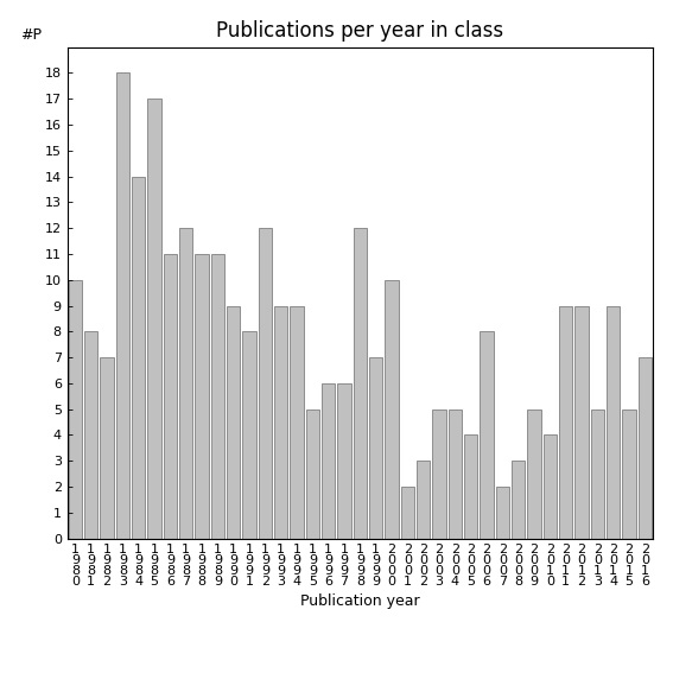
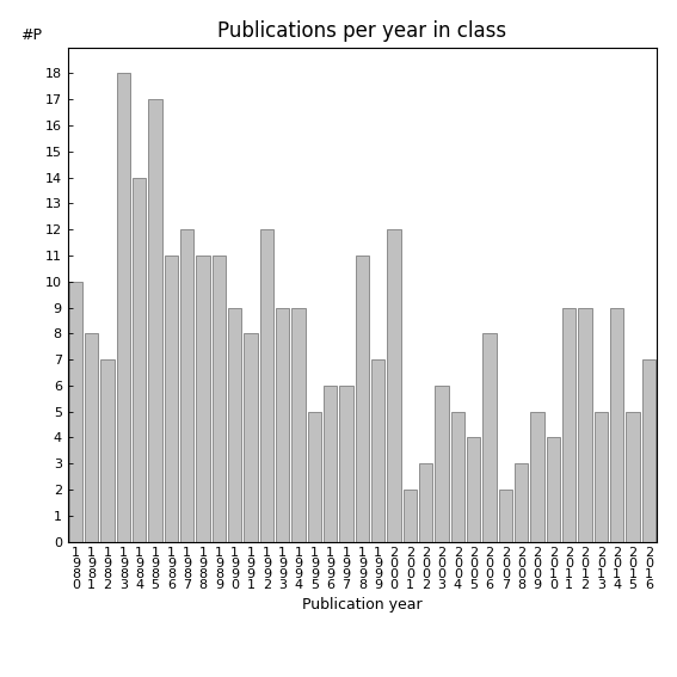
1 9 9 8: 12 -> 11
2 0 0 0: 10 -> 12
2 0 0 3: 5 -> 6
